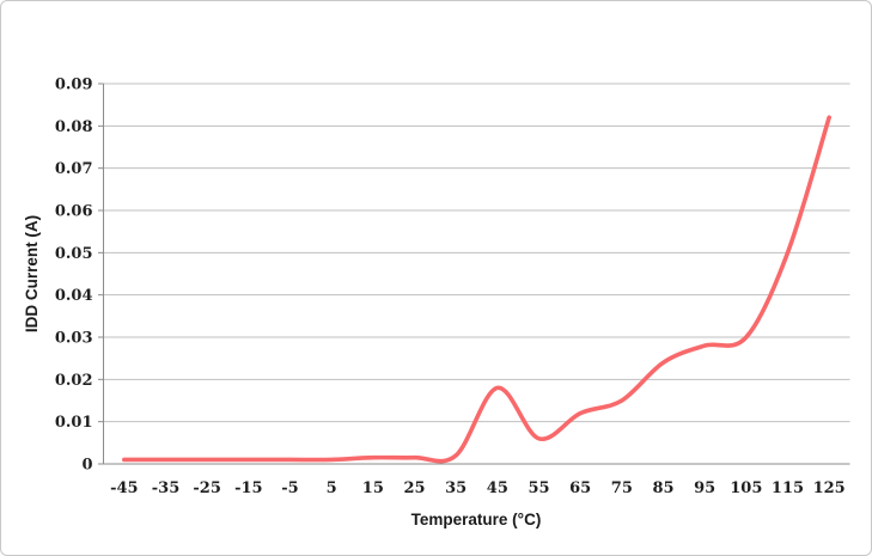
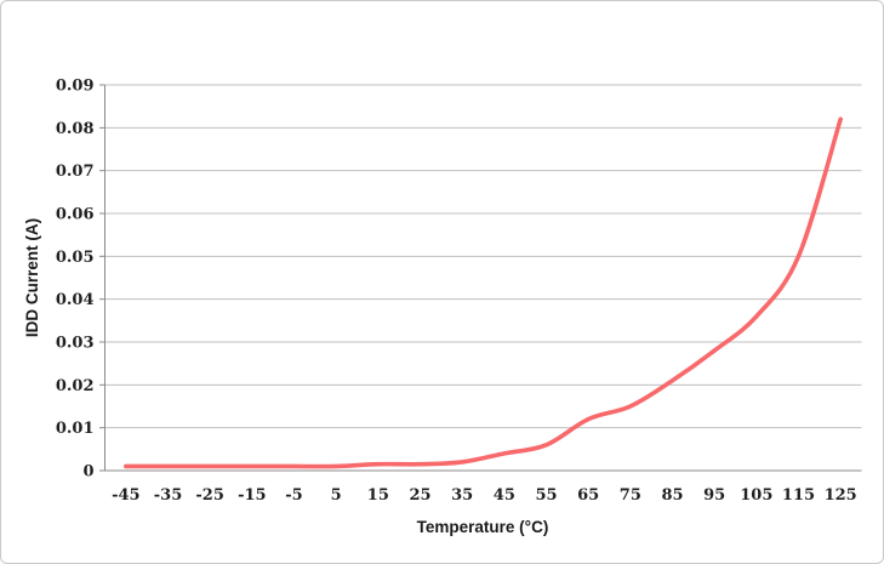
45: 0.018 -> 0.004
85: 0.024 -> 0.021
105: 0.030 -> 0.036
